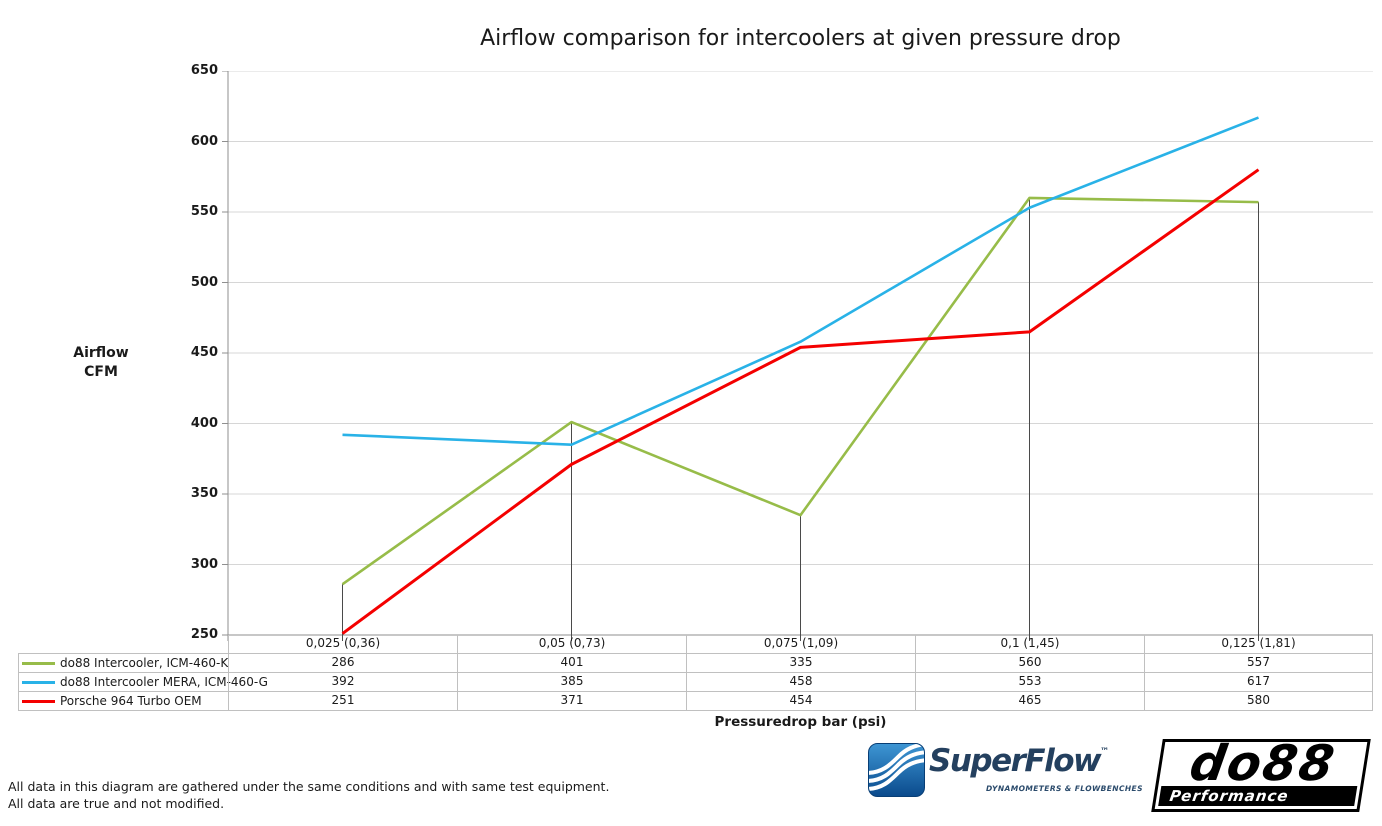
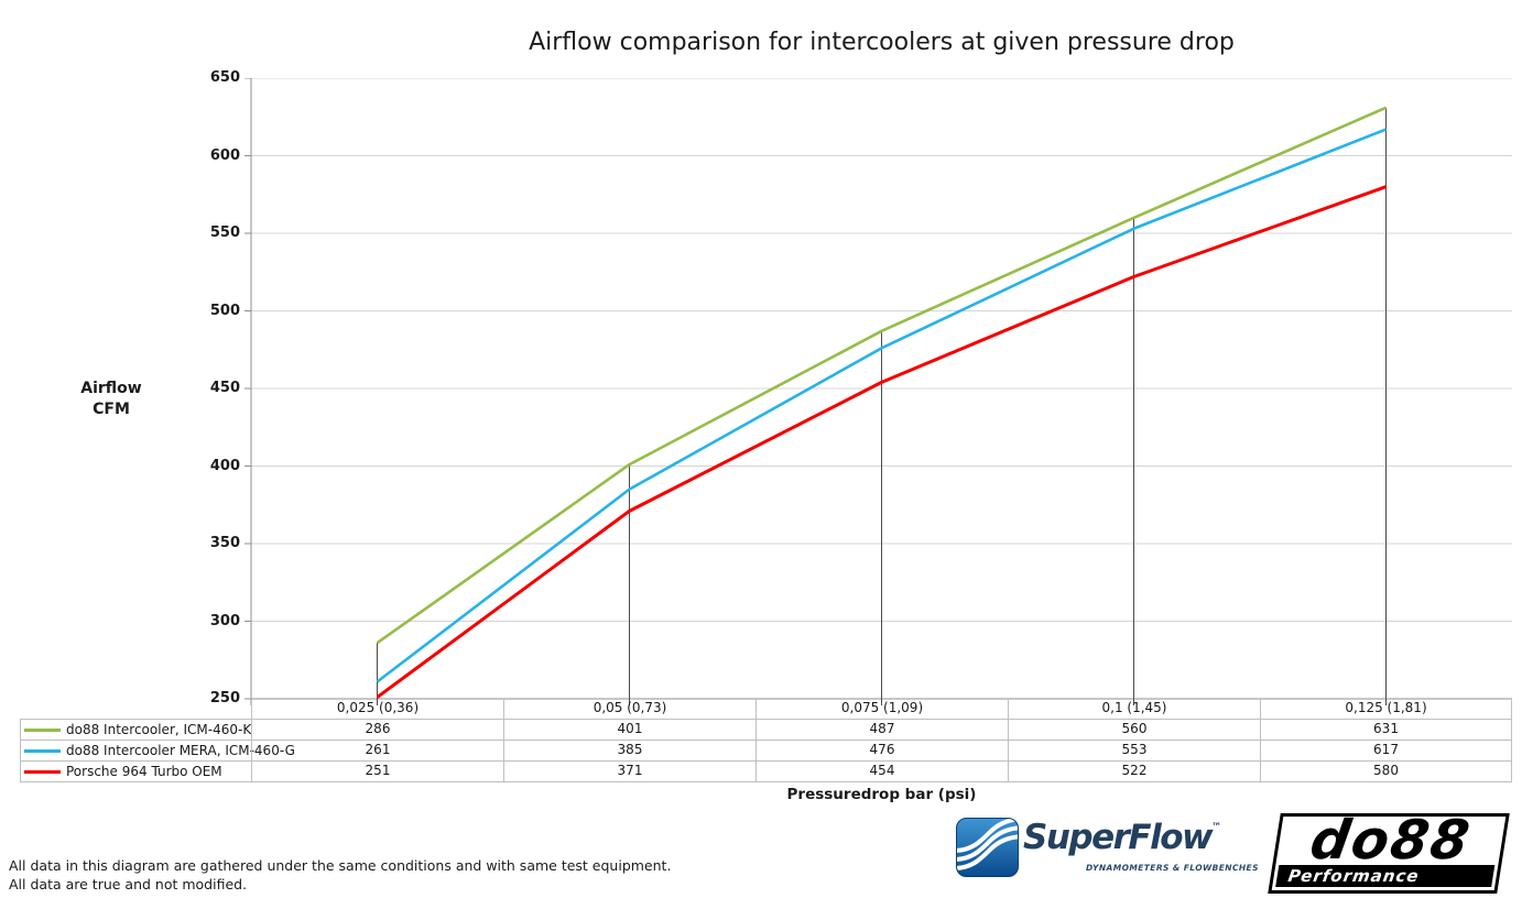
do88 Intercooler MERA, ICM-460-G/0,025 (0,36): 392 -> 261
do88 Intercooler, ICM-460-K/0,075 (1,09): 335 -> 487
do88 Intercooler MERA, ICM-460-G/0,075 (1,09): 458 -> 476
Porsche 964 Turbo OEM/0,1 (1,45): 465 -> 522
do88 Intercooler, ICM-460-K/0,125 (1,81): 557 -> 631
